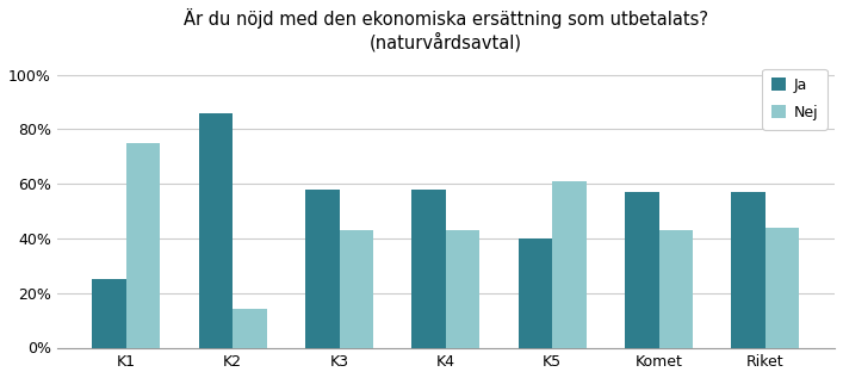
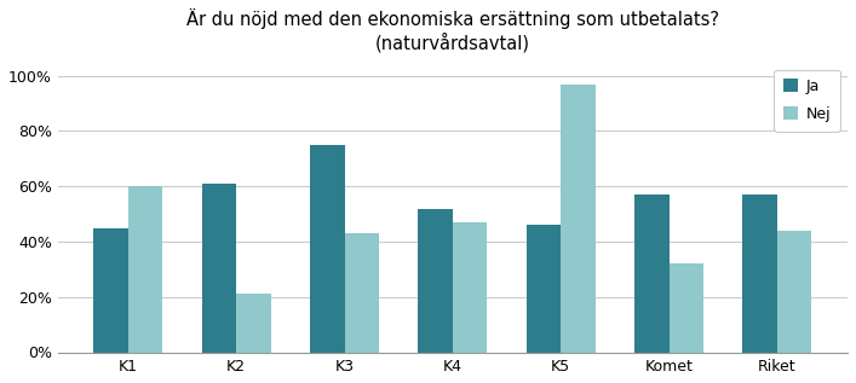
Ja/K1: 25% -> 45%
Nej/K1: 75% -> 60%
Ja/K2: 86% -> 61%
Nej/K2: 14% -> 21%
Ja/K3: 58% -> 75%
Ja/K4: 58% -> 52%
Nej/K4: 43% -> 47%
Ja/K5: 40% -> 46%
Nej/K5: 61% -> 97%
Nej/Komet: 43% -> 32%
